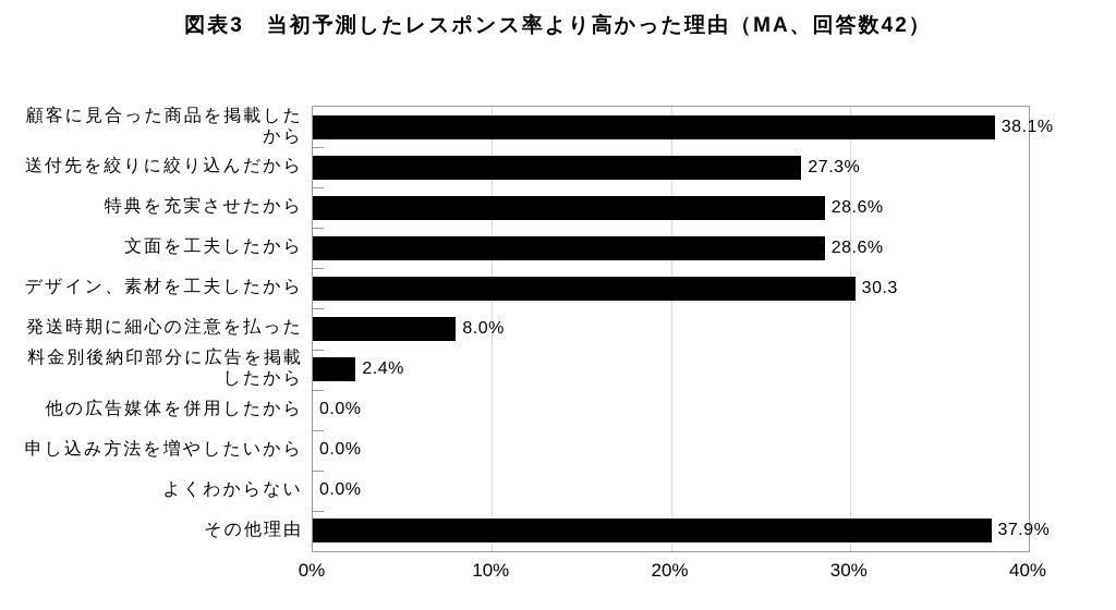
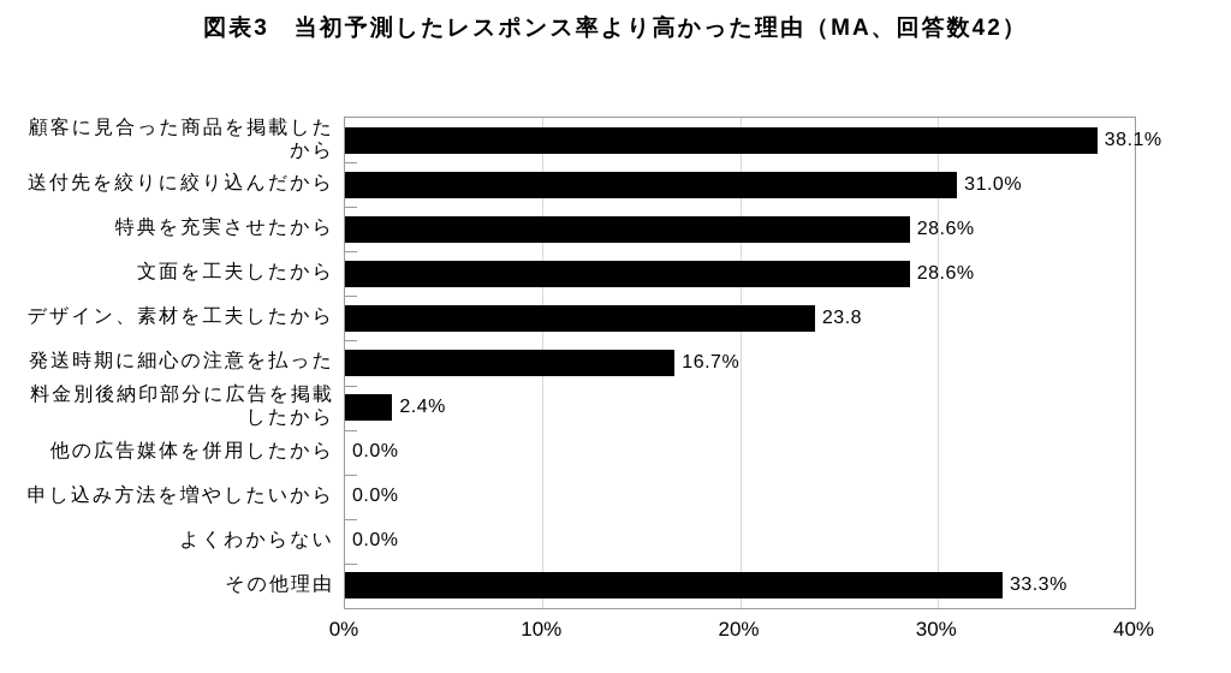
送付先を絞りに絞り込んだから: 27.3% -> 31.0%
デザイン、素材を工夫したから: 30.3 -> 23.8
発送時期に細心の注意を払った: 8.0% -> 16.7%
その他理由: 37.9% -> 33.3%
